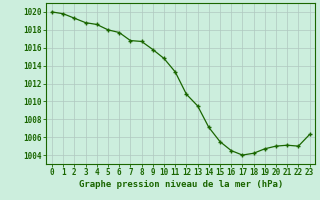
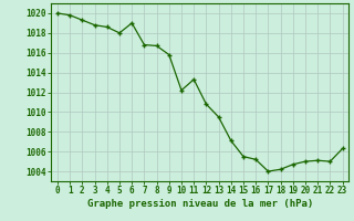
6: 1017.7 -> 1019.0
10: 1014.8 -> 1012.2
16: 1004.5 -> 1005.2
